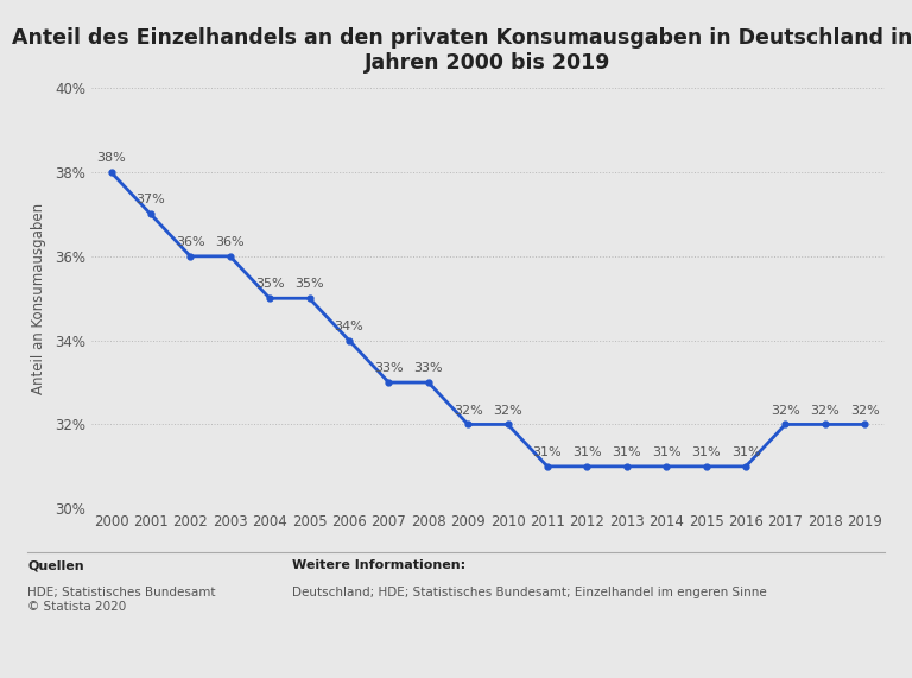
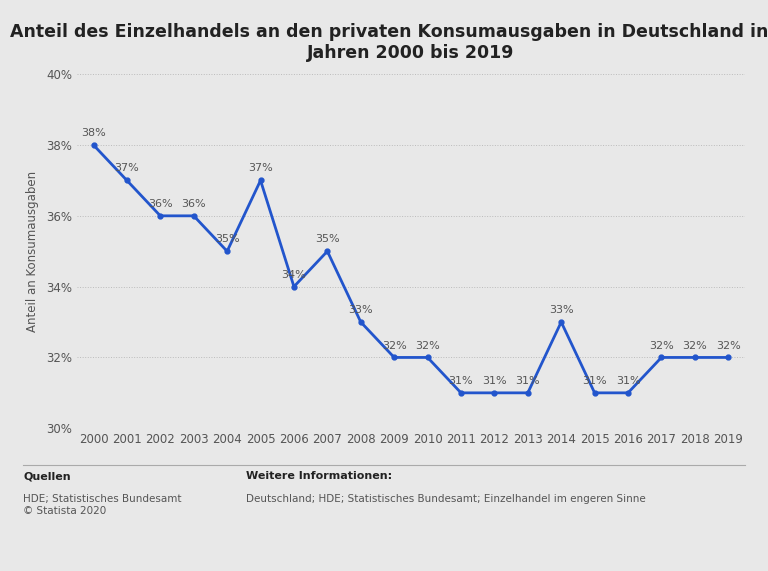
2005: 35% -> 37%
2007: 33% -> 35%
2014: 31% -> 33%
